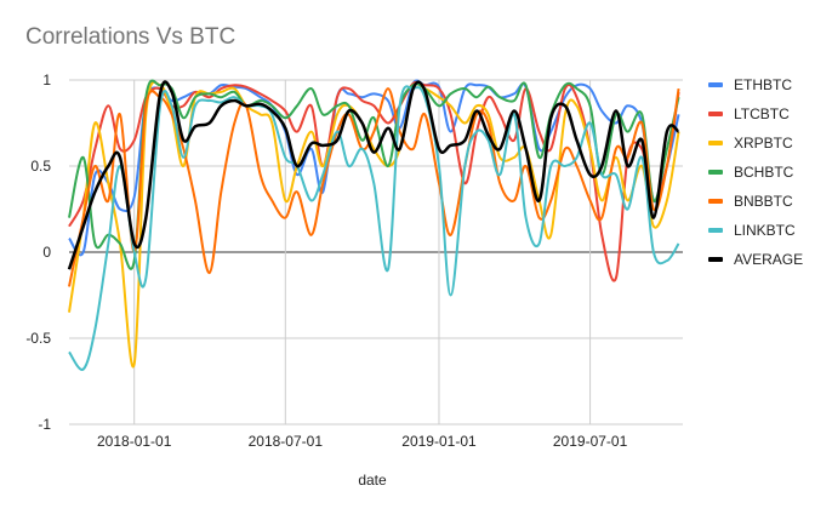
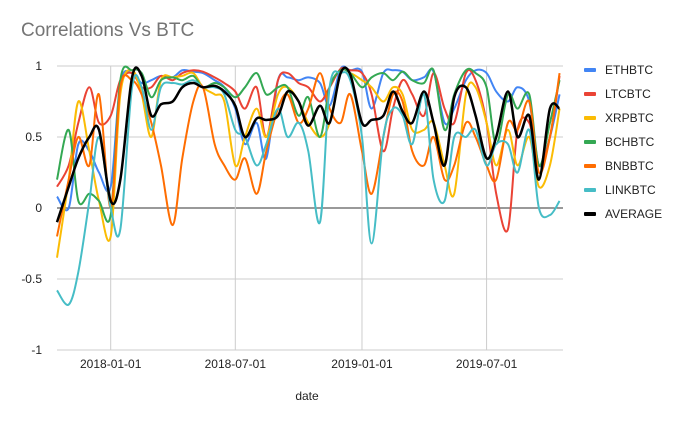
ETHBTC/2018-01-01: 0.32 -> 0.15
XRPBTC/2018-01-01: -0.65 -> -0.20
LINKBTC/2019-07-01: 0.75 -> 0.30
AVERAGE/2019-07-01: 0.45 -> 0.35
